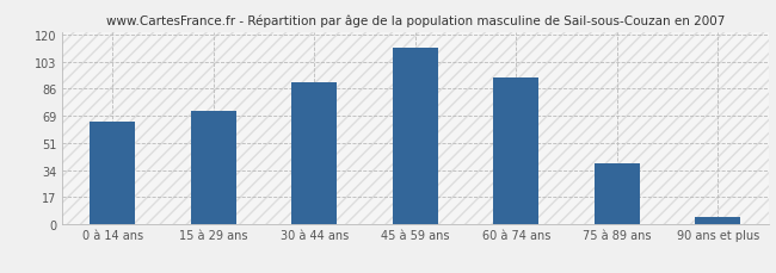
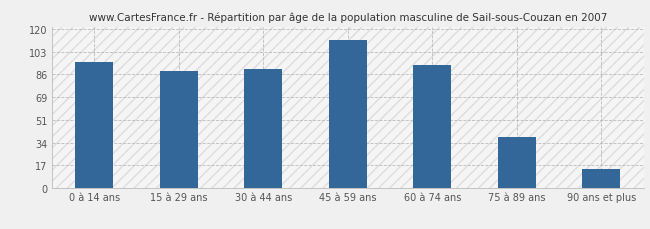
0 à 14 ans: 65 -> 95
15 à 29 ans: 72 -> 88
90 ans et plus: 4 -> 14
